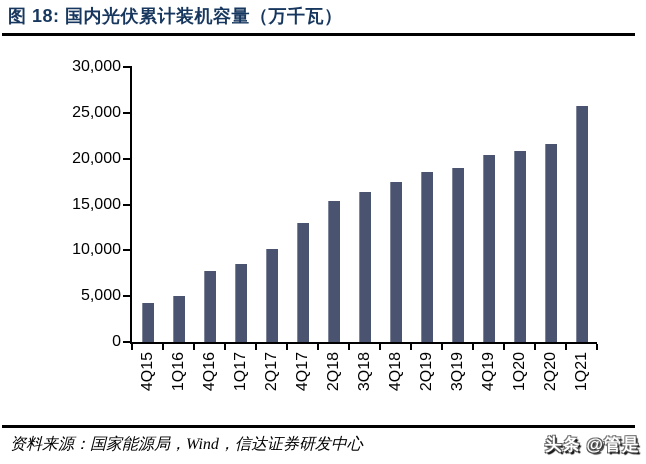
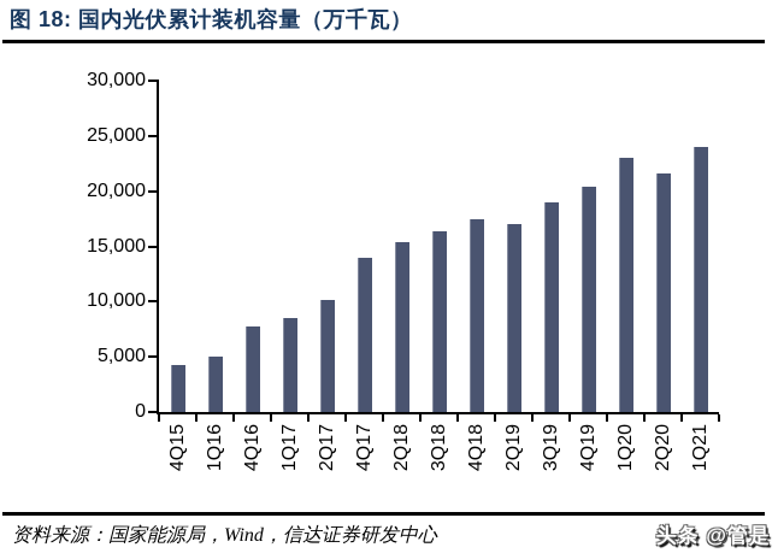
4Q17: 13000 -> 14000
2Q19: 19000 -> 17000
1Q20: 21000 -> 23000
1Q21: 26000 -> 24000
